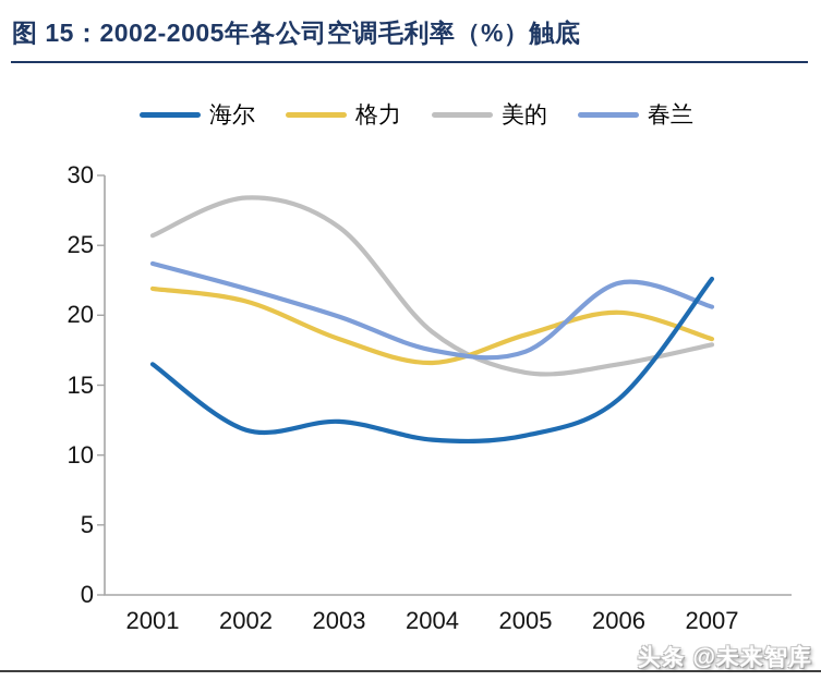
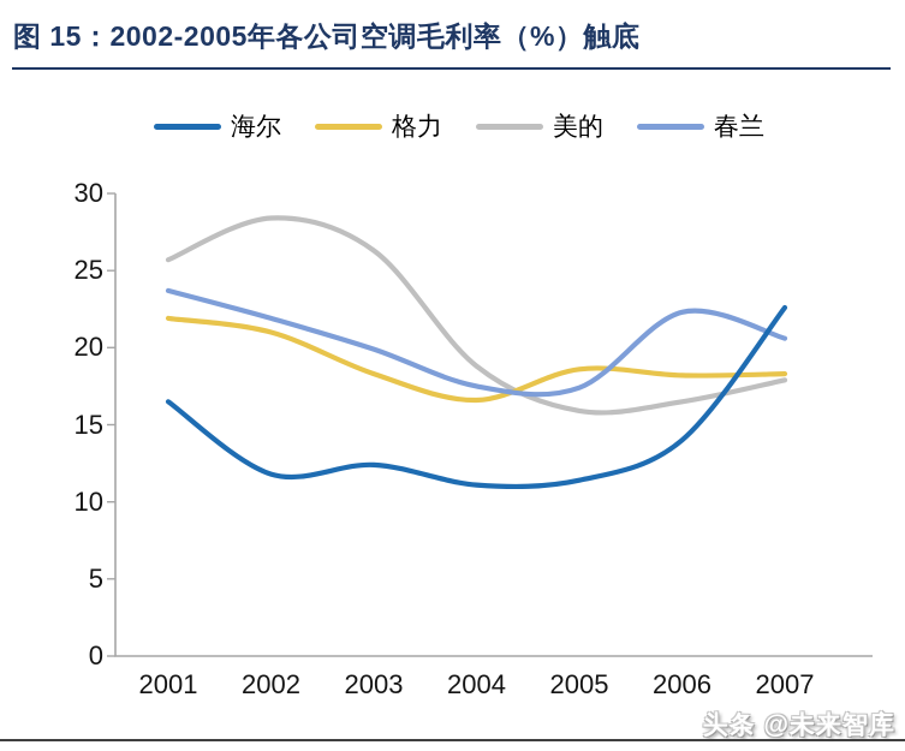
格力/2006: 20.2 -> 18.2
